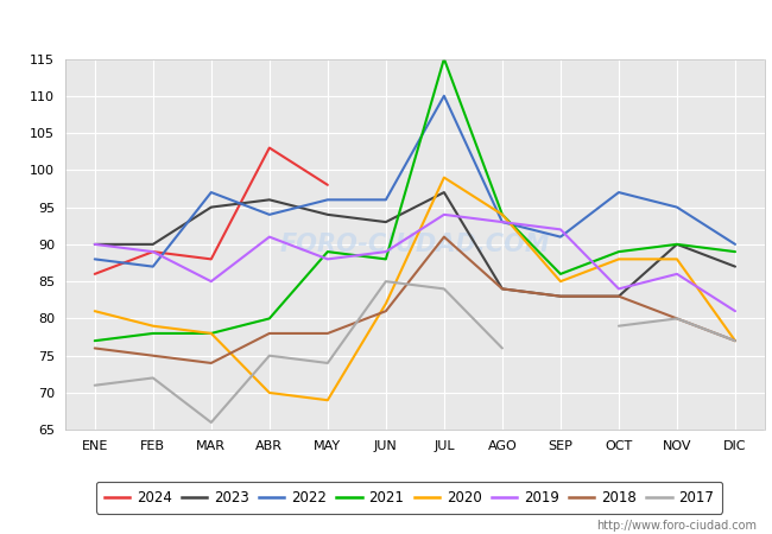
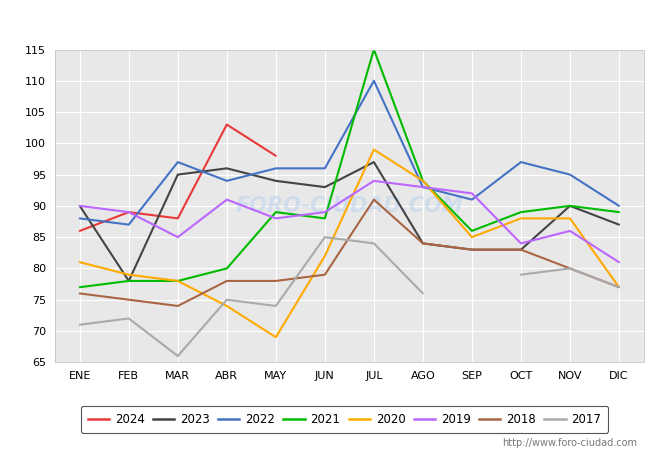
2023/FEB: 90 -> 78
2020/ABR: 70 -> 74
2018/JUN: 81 -> 79
